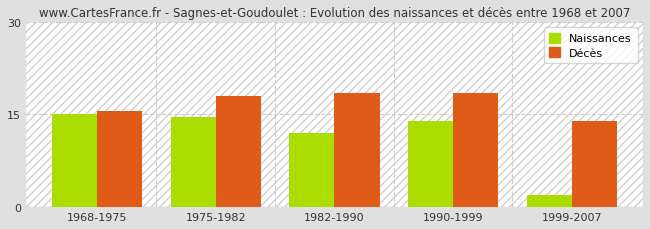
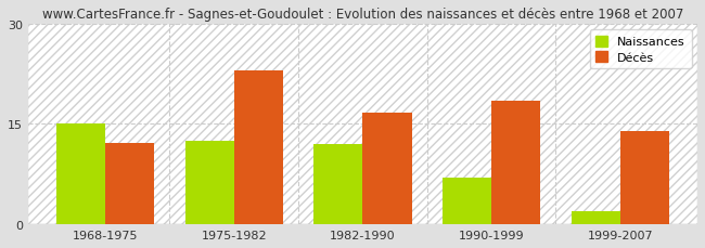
Décès/1968-1975: 15.5 -> 12.2
Naissances/1975-1982: 14.5 -> 12.4
Décès/1975-1982: 18.0 -> 23.0
Décès/1982-1990: 18.5 -> 16.6
Naissances/1990-1999: 14.0 -> 7.0
